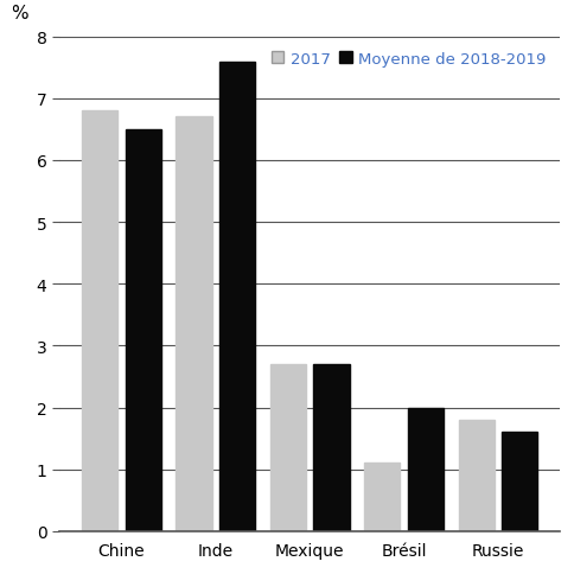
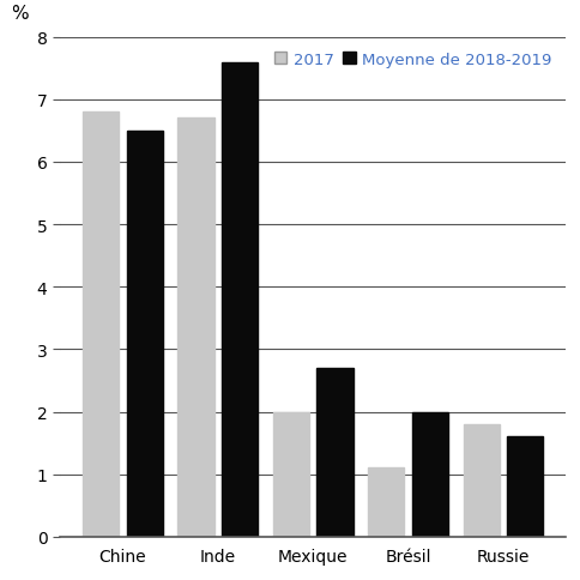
2017/Mexique: 2.7 -> 2.0
